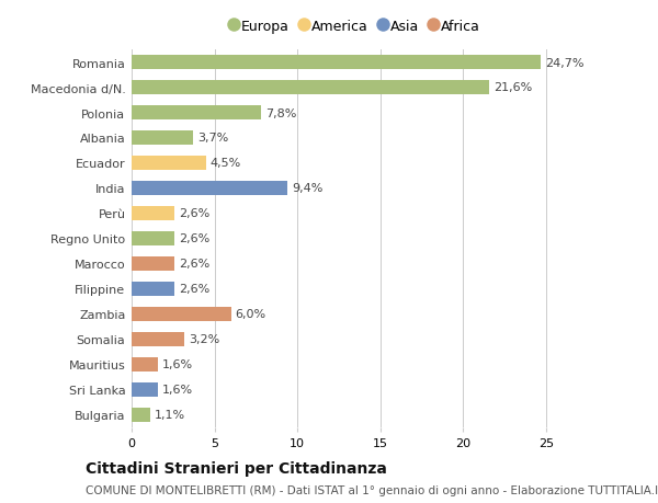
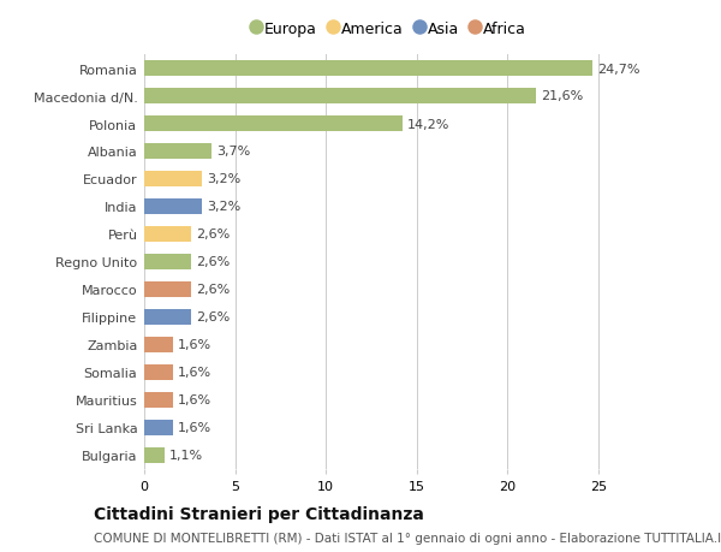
Polonia: 7,8% -> 14,2%
Ecuador: 4,5% -> 3,2%
India: 9,4% -> 3,2%
Zambia: 6,0% -> 1,6%
Somalia: 3,2% -> 1,6%
